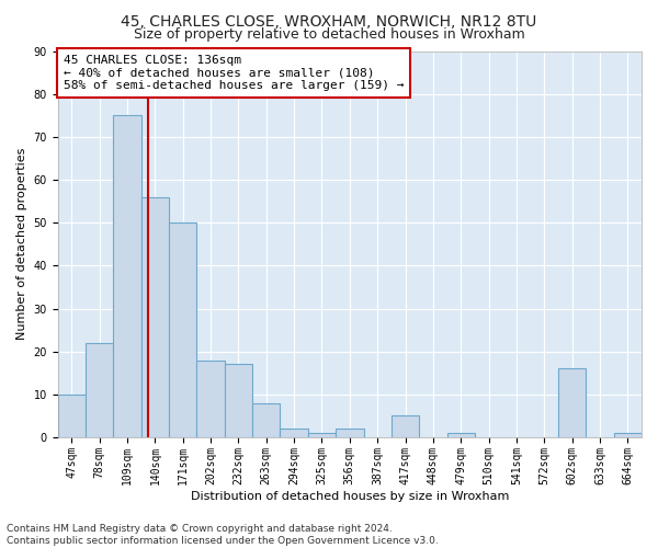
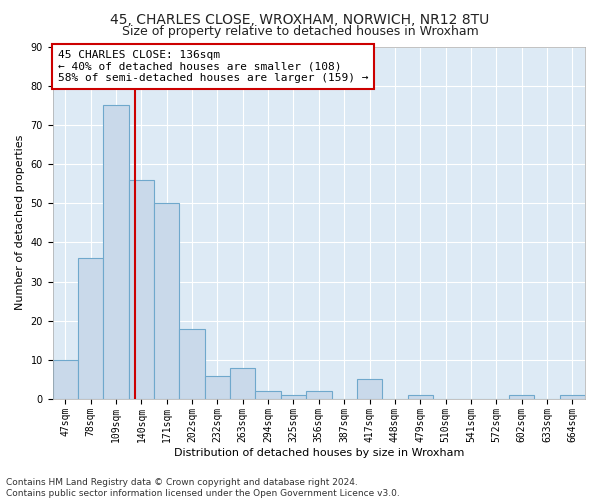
78sqm: 22 -> 36
232sqm: 17 -> 6
602sqm: 16 -> 1
